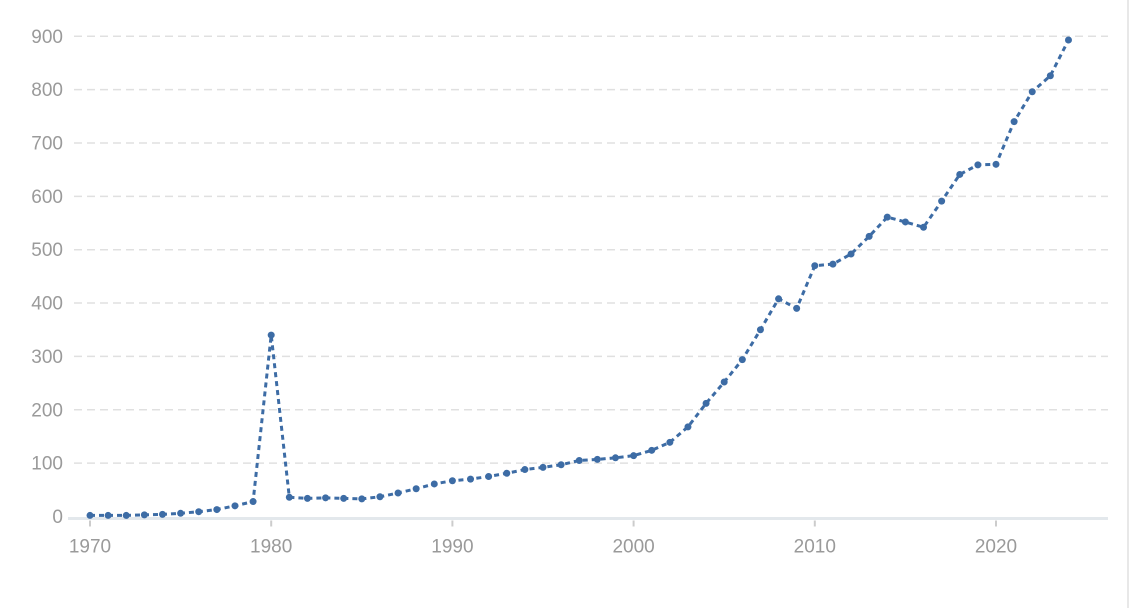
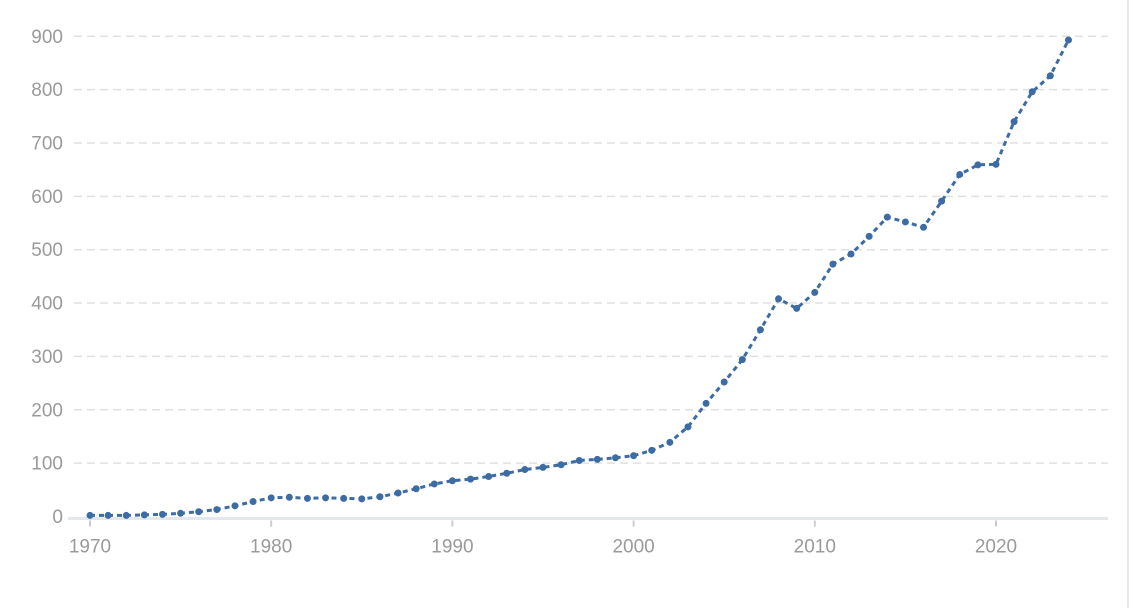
1980: 340 -> 40
2010: 470 -> 420
